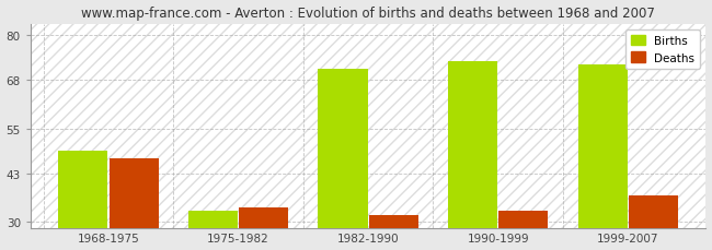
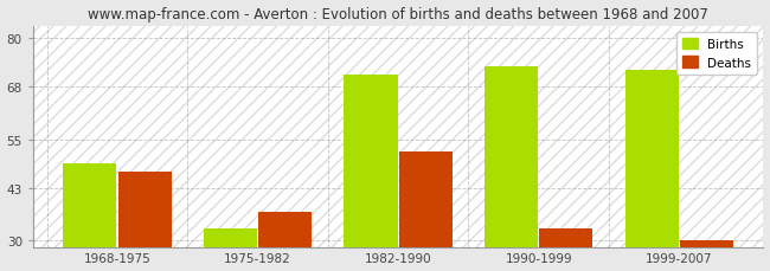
Deaths/1975-1982: 34 -> 37
Deaths/1982-1990: 32 -> 52
Deaths/1999-2007: 37 -> 30
